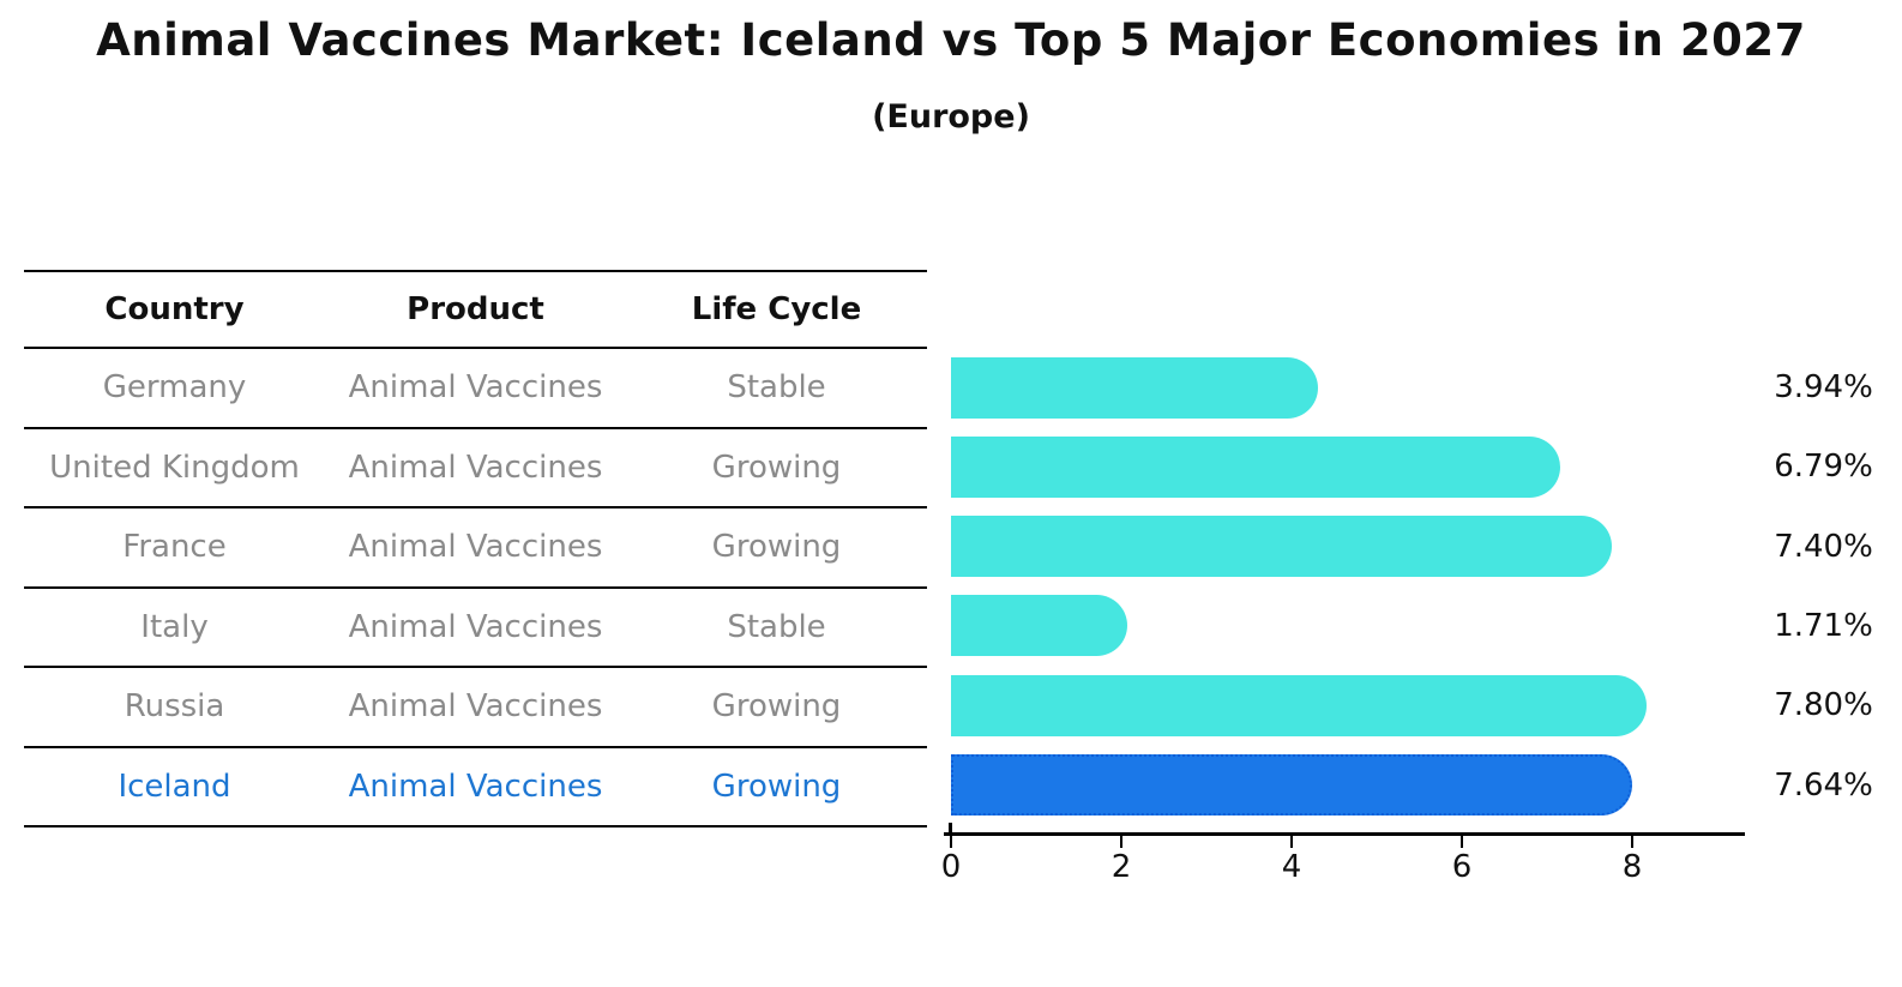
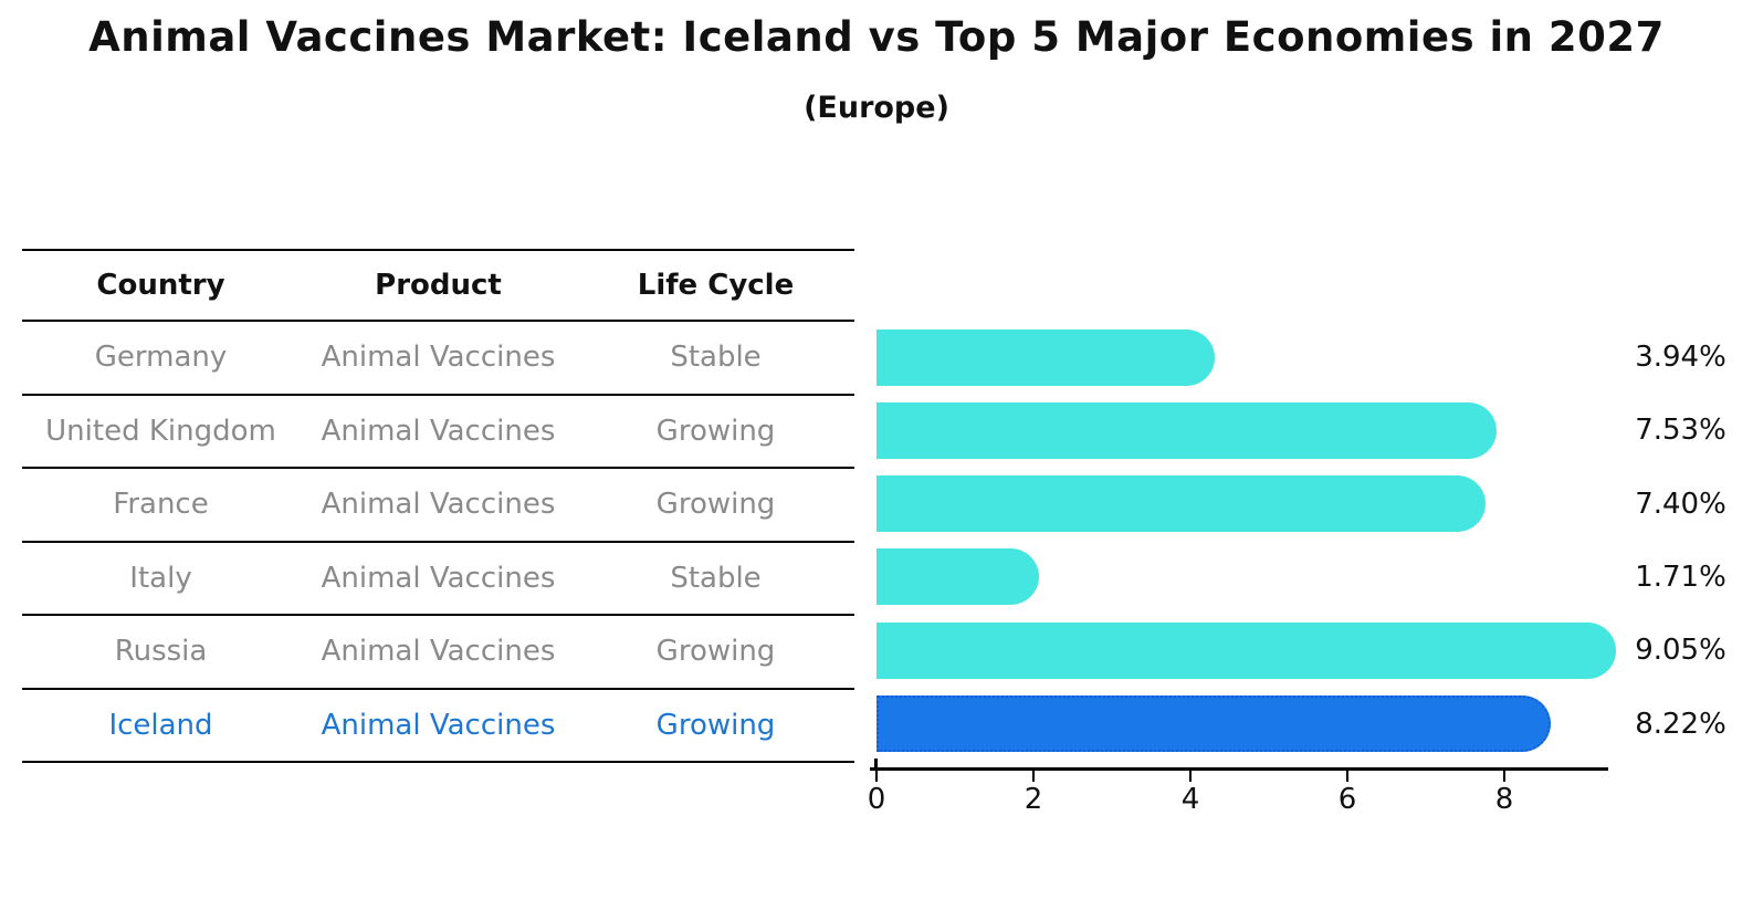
United Kingdom: 6.79% -> 7.53%
Russia: 7.80% -> 9.05%
Iceland: 7.64% -> 8.22%
